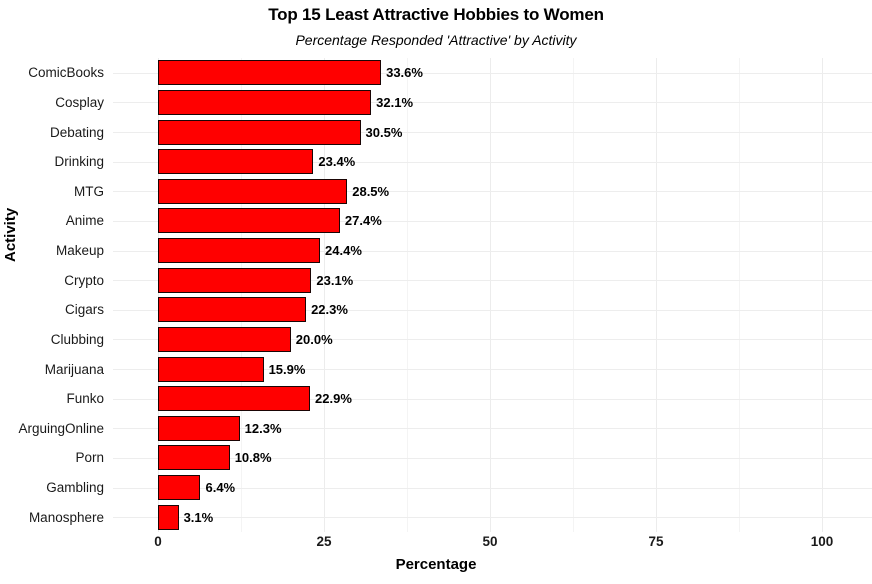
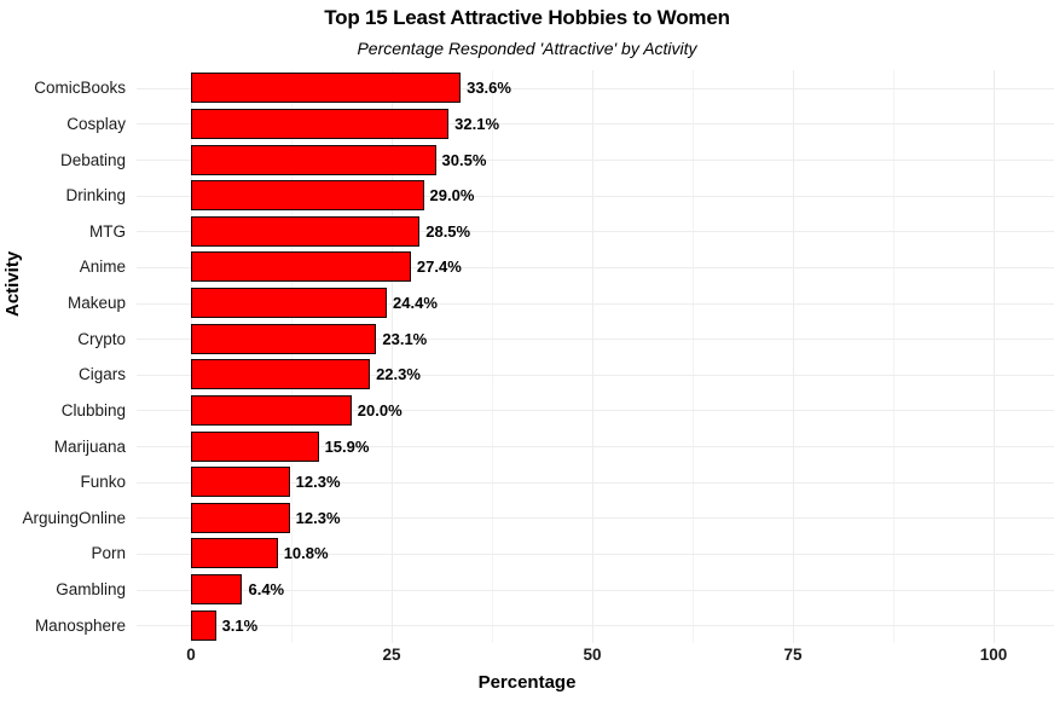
Drinking: 23.4% -> 29.0%
Funko: 22.9% -> 12.3%
